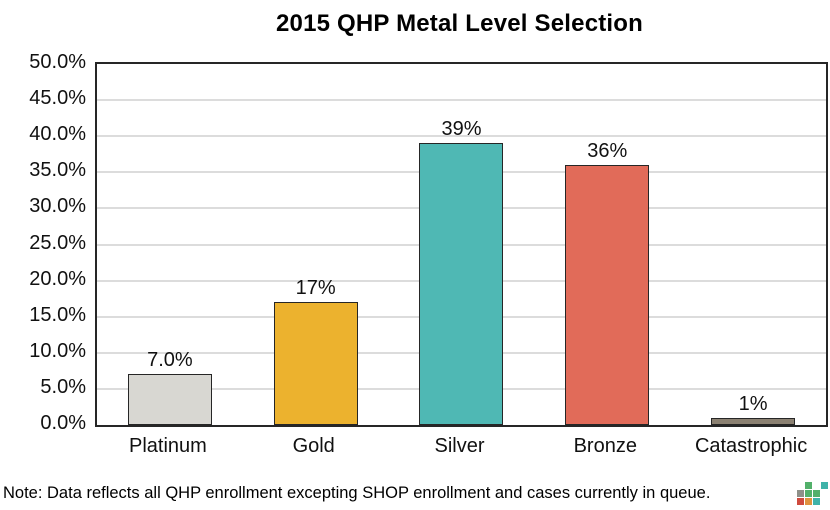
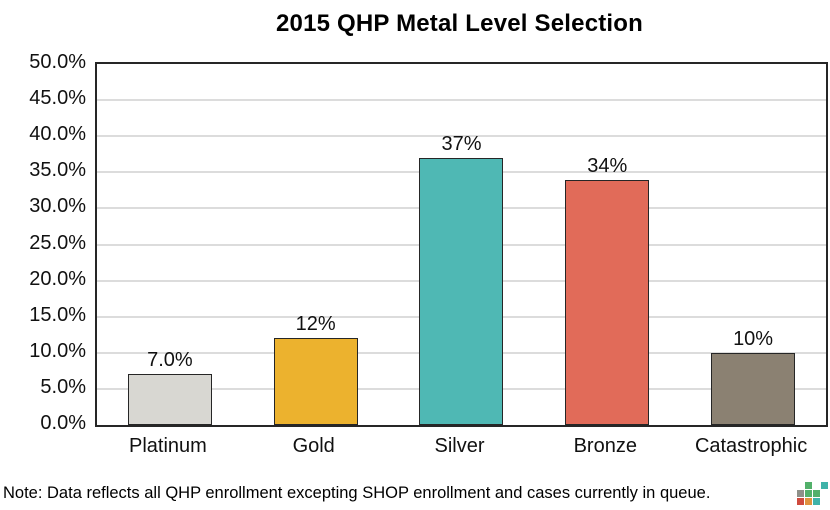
Gold: 17% -> 12%
Silver: 39% -> 37%
Bronze: 36% -> 34%
Catastrophic: 1% -> 10%
